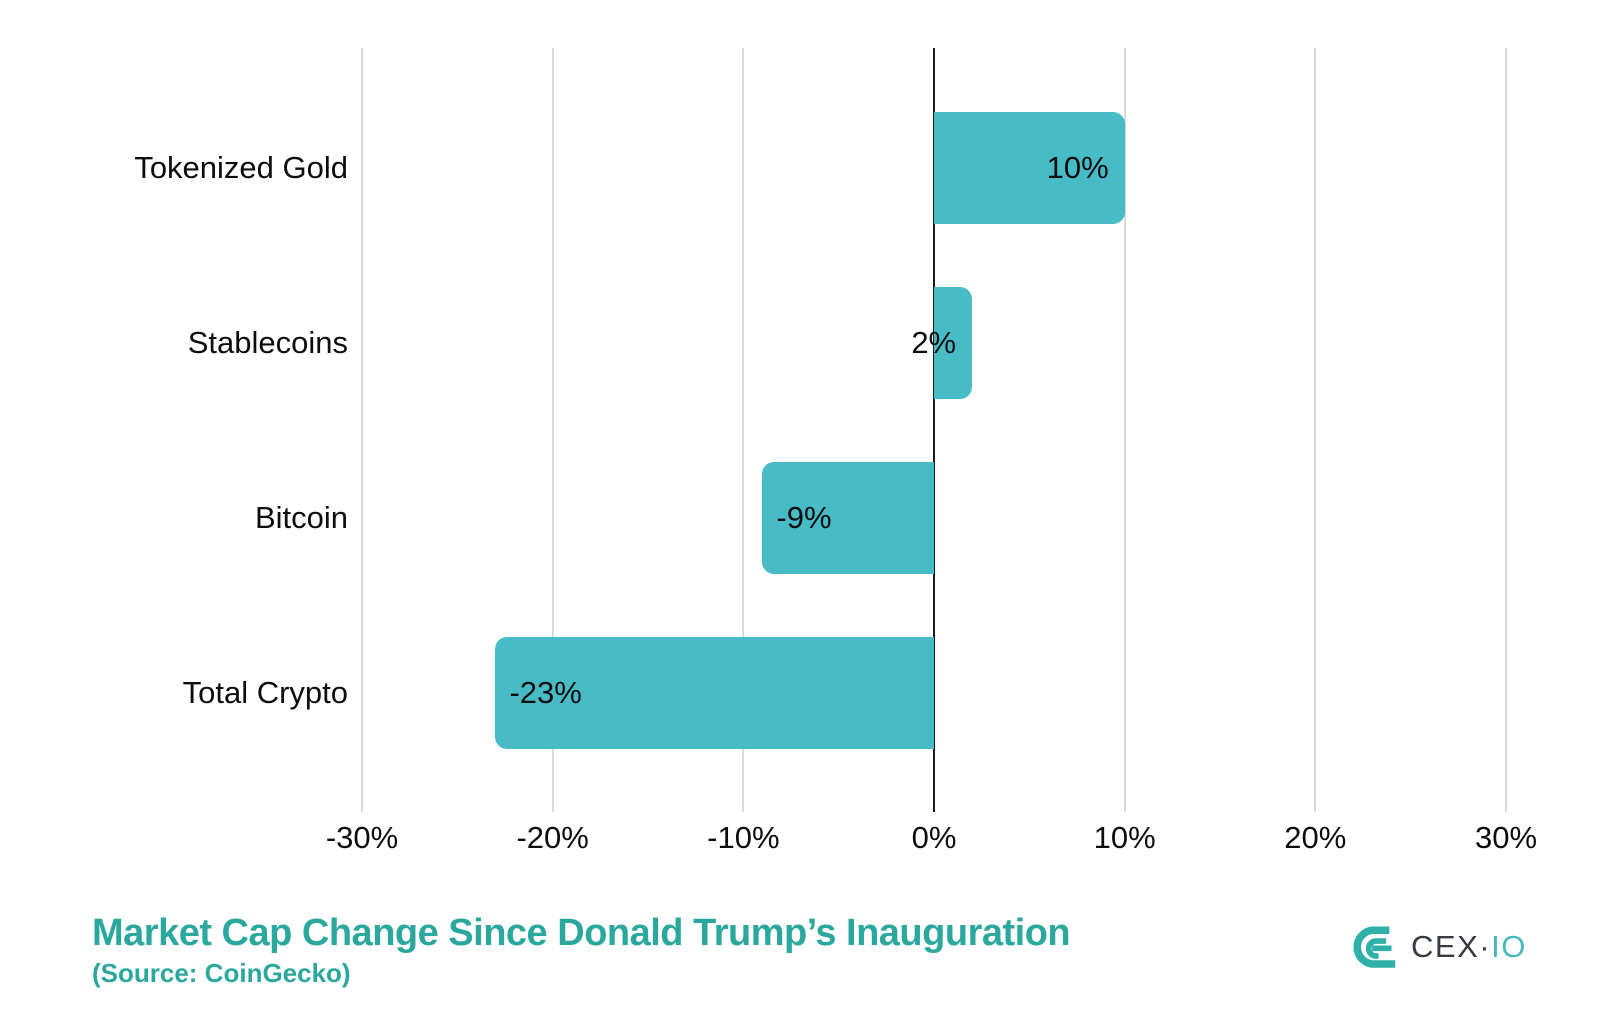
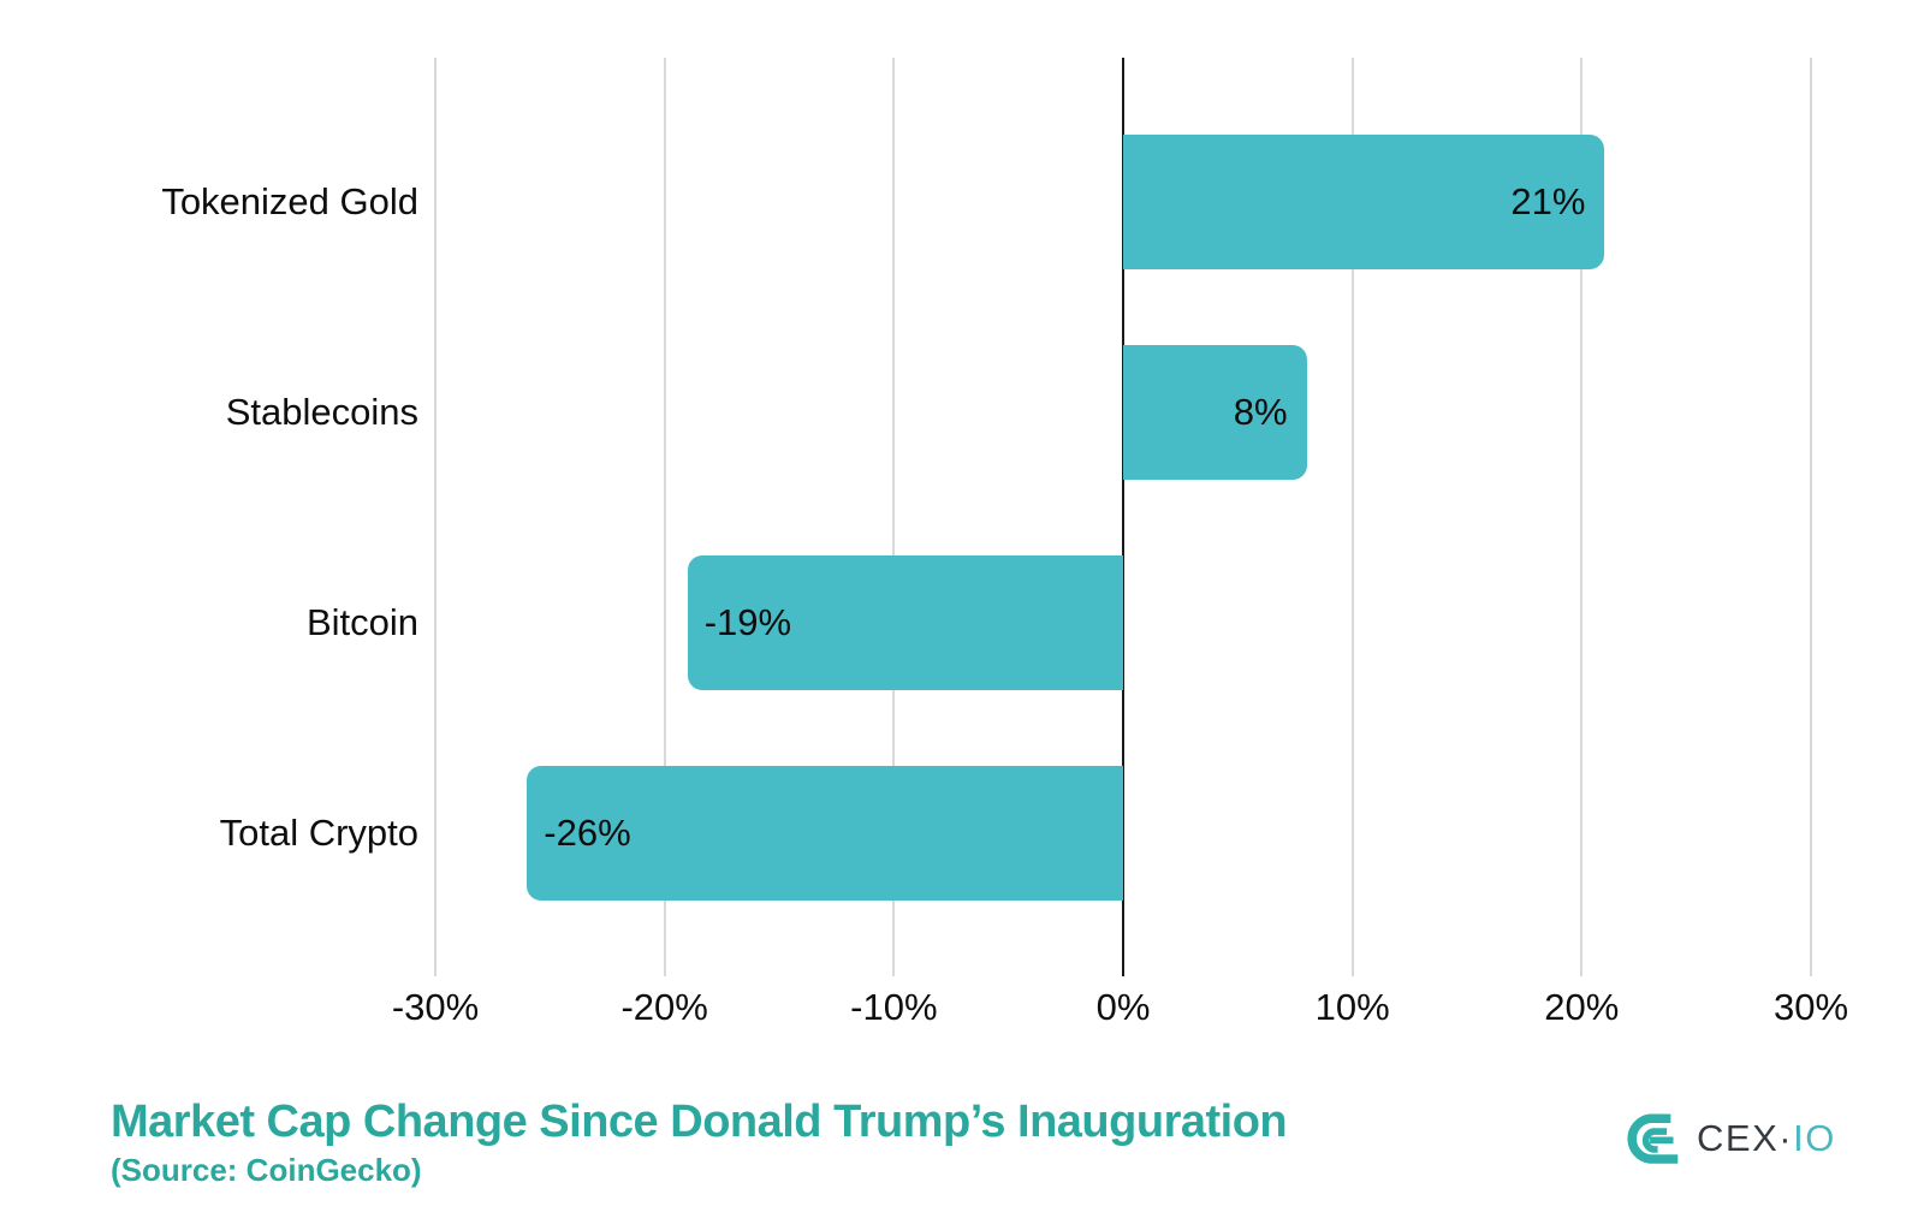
Tokenized Gold: 10% -> 21%
Stablecoins: 2% -> 8%
Bitcoin: -9% -> -19%
Total Crypto: -23% -> -26%
